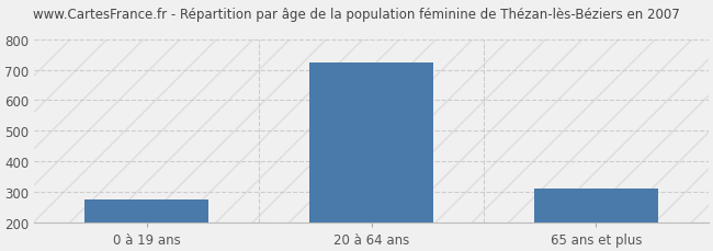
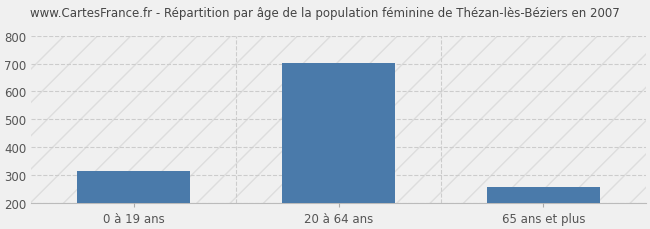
0 à 19 ans: 275 -> 313
20 à 64 ans: 725 -> 703
65 ans et plus: 310 -> 256
